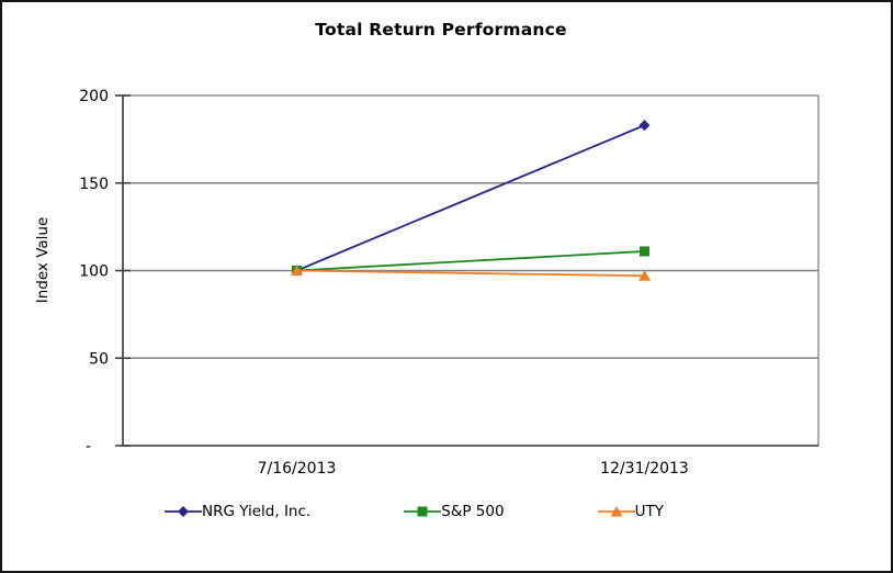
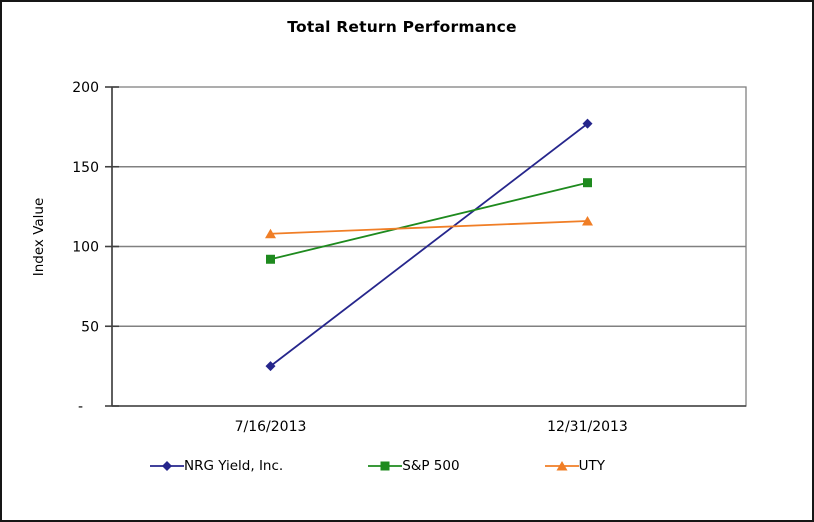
NRG Yield, Inc./7/16/2013: 100 -> 25
S&P 500/7/16/2013: 100 -> 92
UTY/7/16/2013: 100 -> 108
NRG Yield, Inc./12/31/2013: 183 -> 177
S&P 500/12/31/2013: 111 -> 140
UTY/12/31/2013: 97 -> 116
